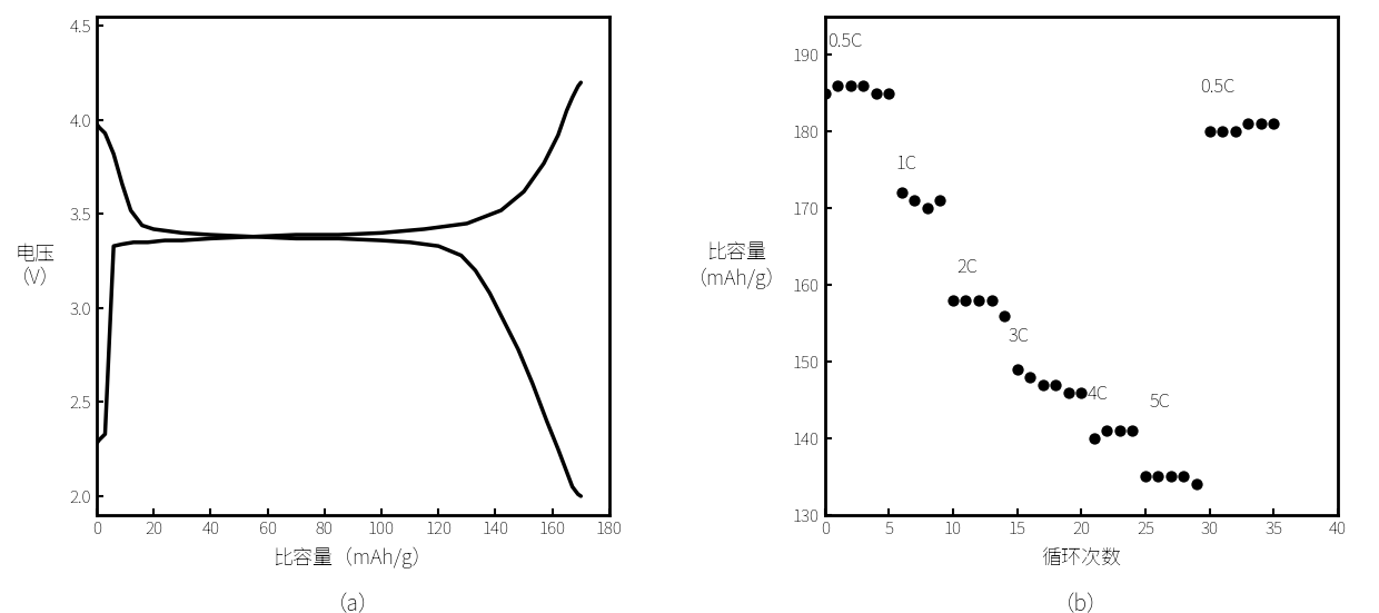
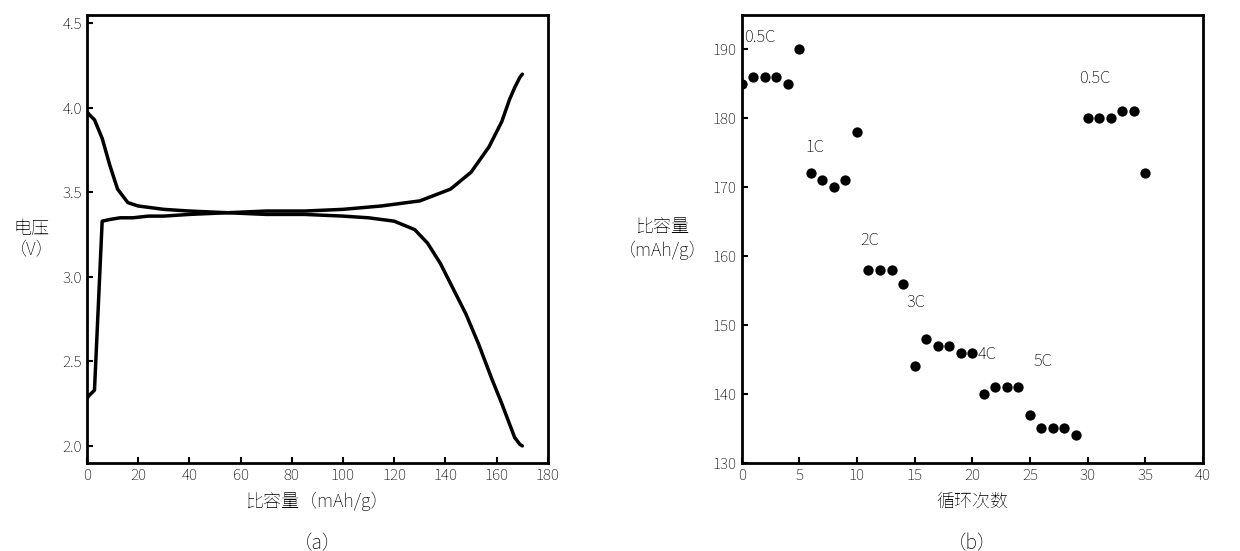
5: 185 -> 190
10: 158 -> 178
15: 149 -> 144
25: 135 -> 137
35: 181 -> 172
